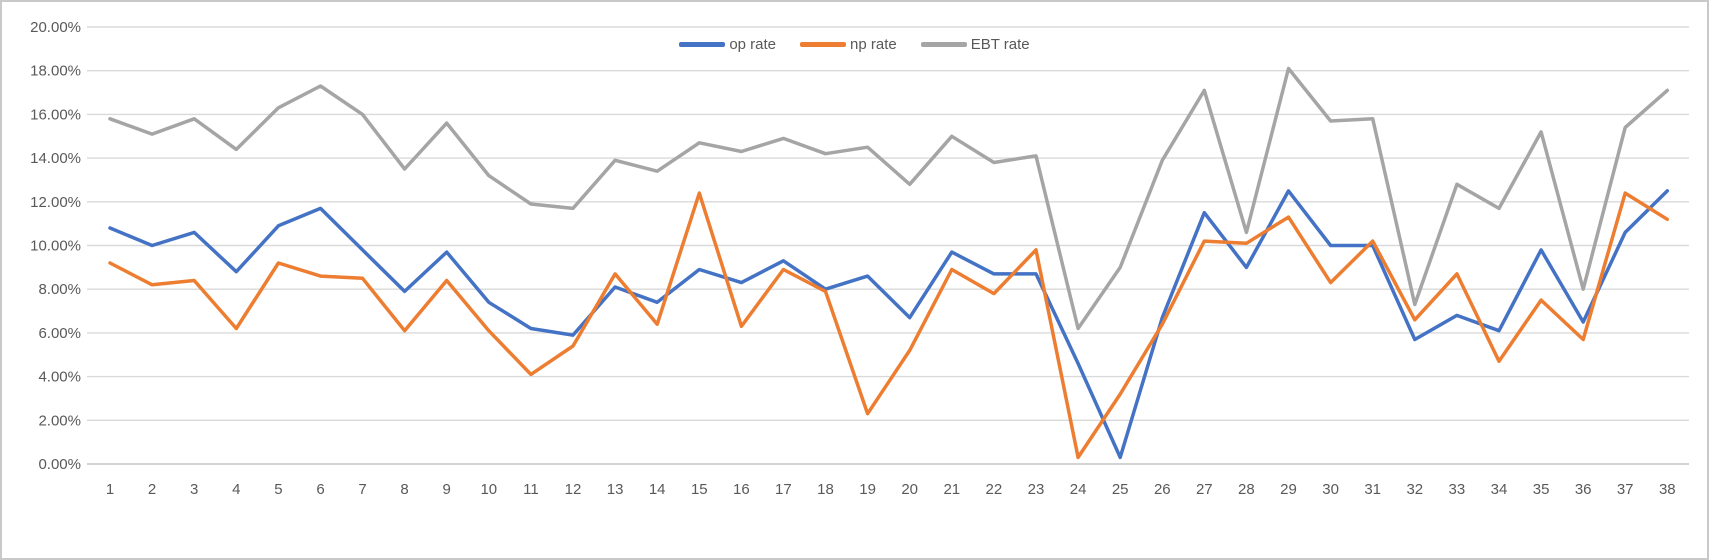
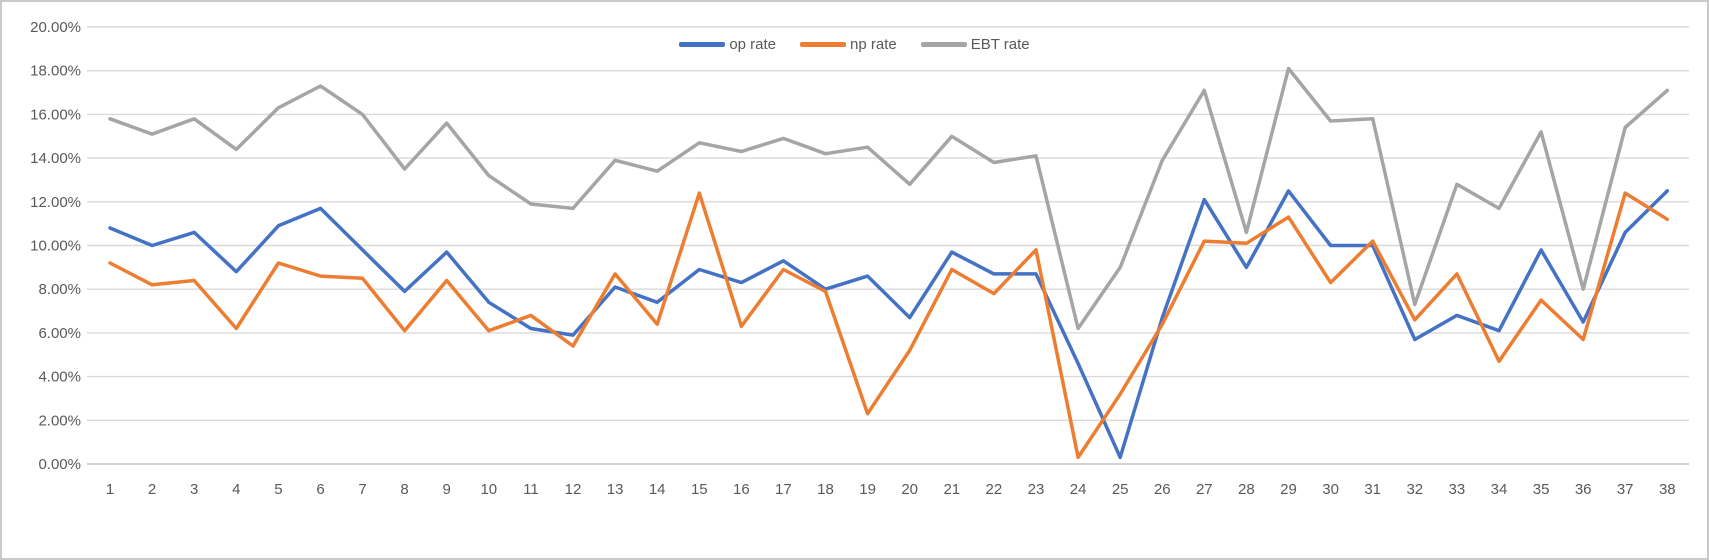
np rate/11: 4.1% -> 6.8%
op rate/27: 11.5% -> 12.1%
